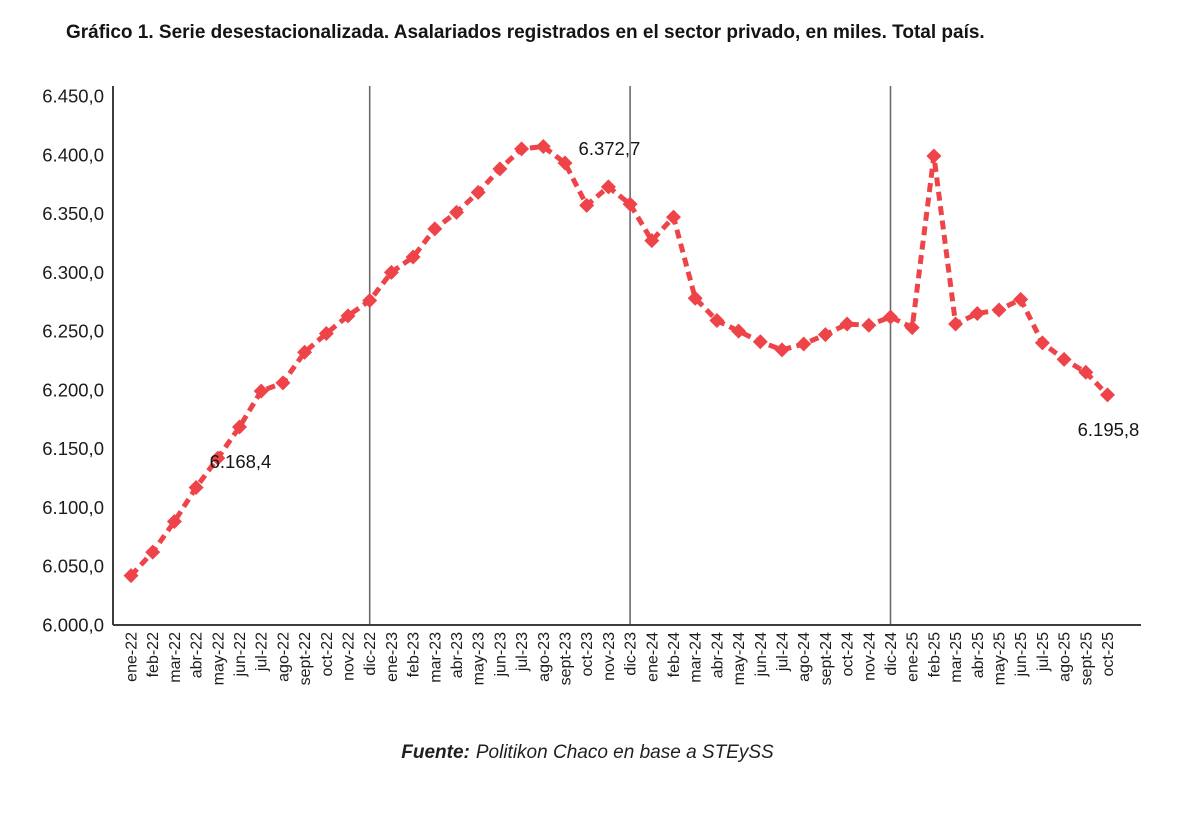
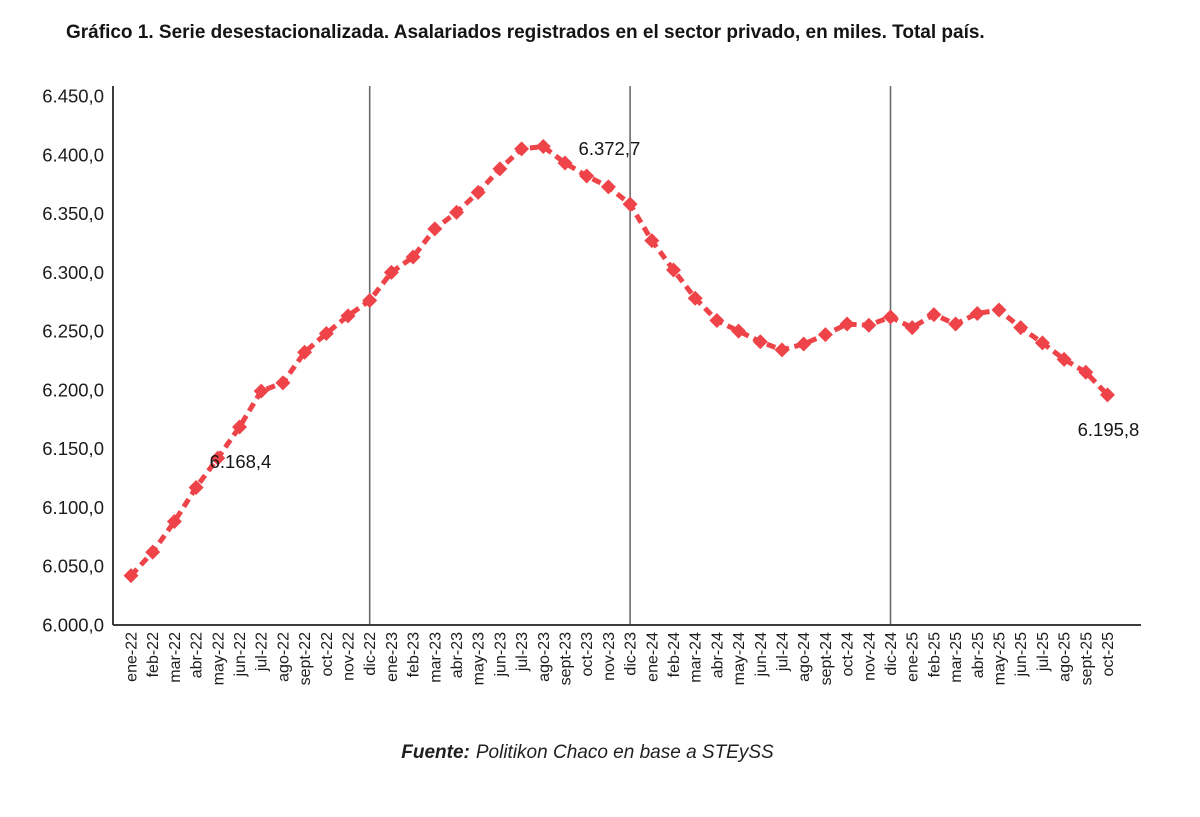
oct-23: 6357 -> 6382
feb-24: 6347 -> 6302
feb-25: 6399 -> 6264
jun-25: 6277 -> 6253
